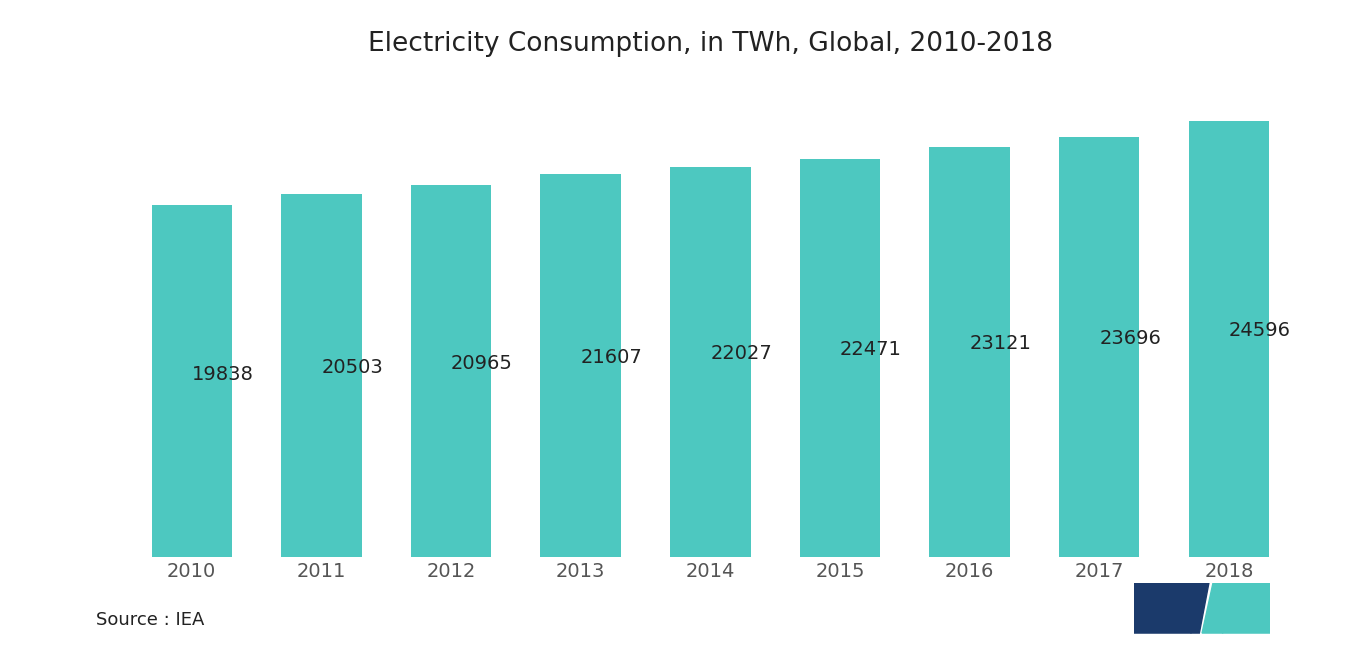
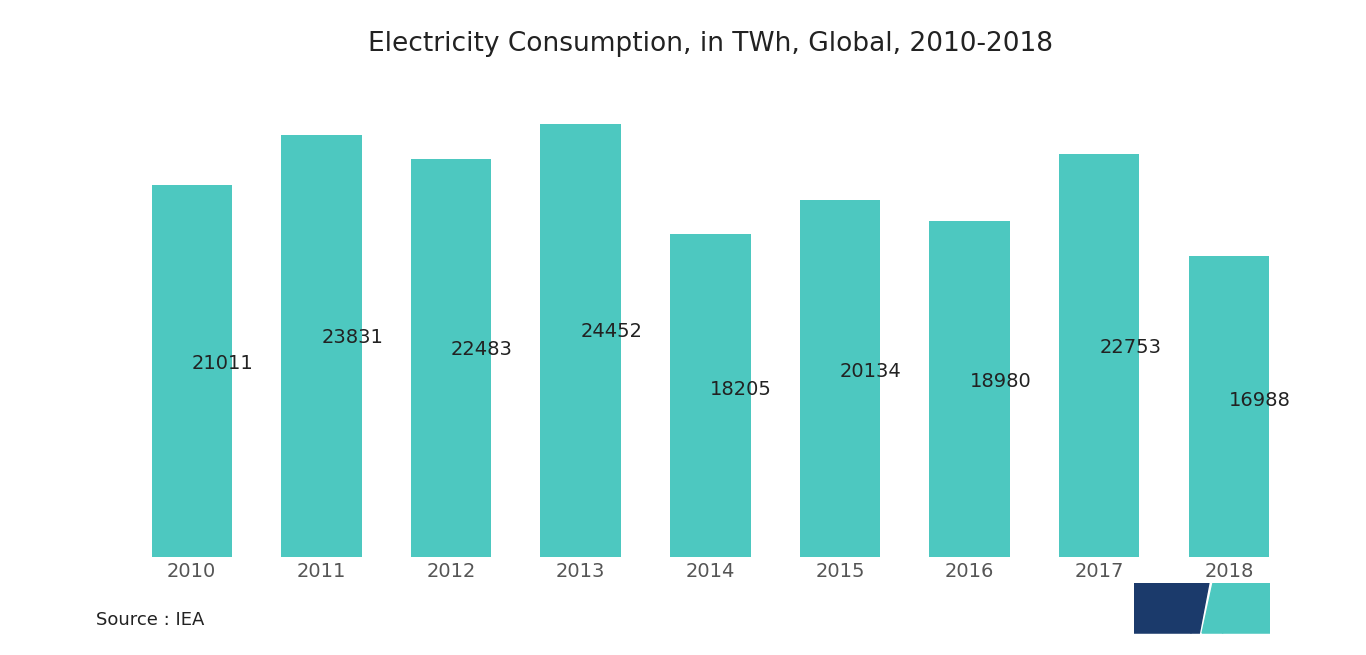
2010: 19838 -> 21011
2011: 20503 -> 23831
2012: 20965 -> 22483
2013: 21607 -> 24452
2014: 22027 -> 18205
2015: 22471 -> 20134
2016: 23121 -> 18980
2017: 23696 -> 22753
2018: 24596 -> 16988
